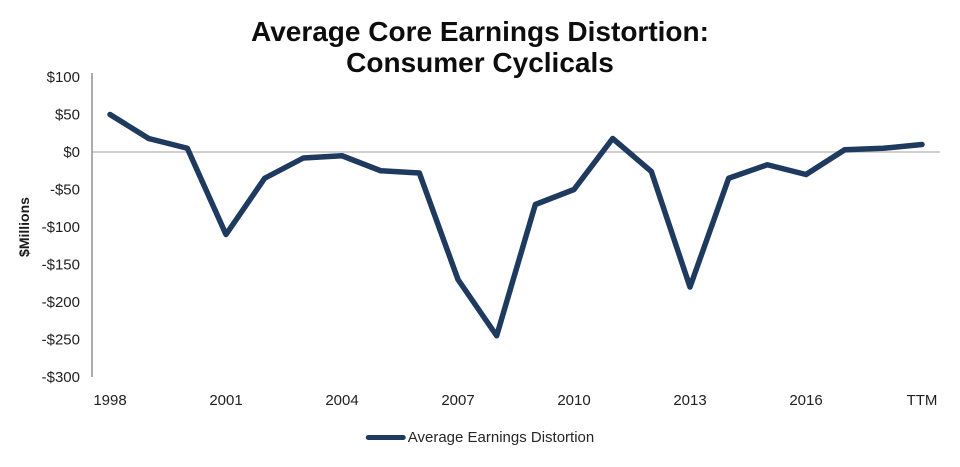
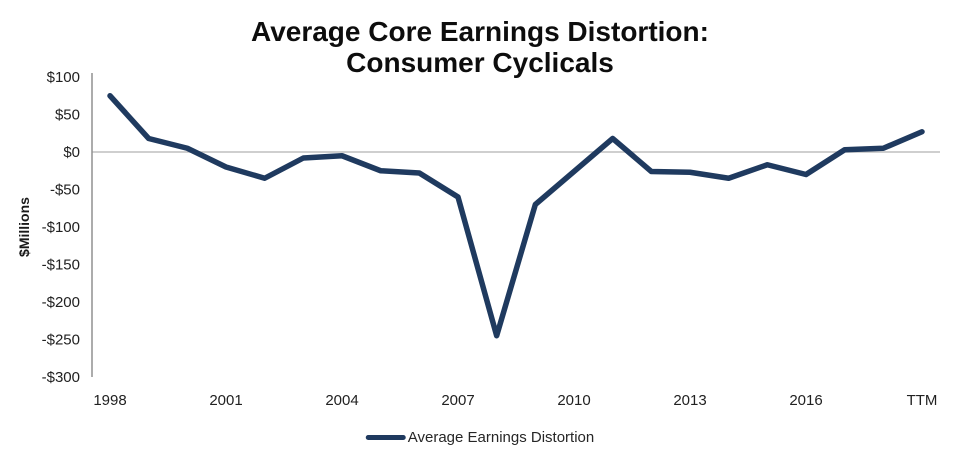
1998: $50 -> $80
2001: -$110 -> -$20
2007: -$170 -> -$60
2010: -$50 -> -$30
2013: -$180 -> -$30
TTM: $10 -> $30
